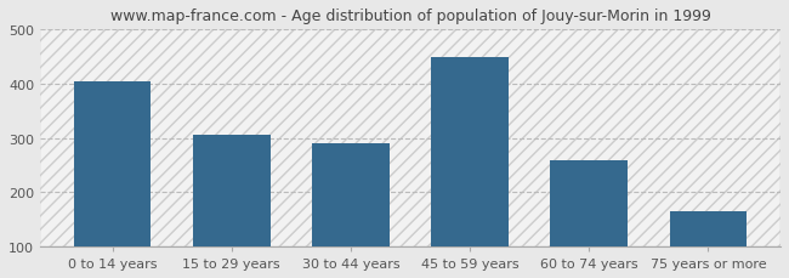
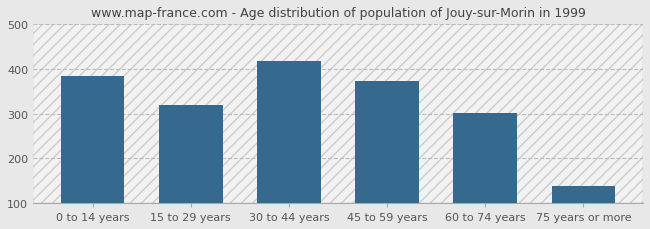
0 to 14 years: 405 -> 385
15 to 29 years: 305 -> 320
30 to 44 years: 290 -> 418
45 to 59 years: 450 -> 372
60 to 74 years: 260 -> 302
75 years or more: 165 -> 138
